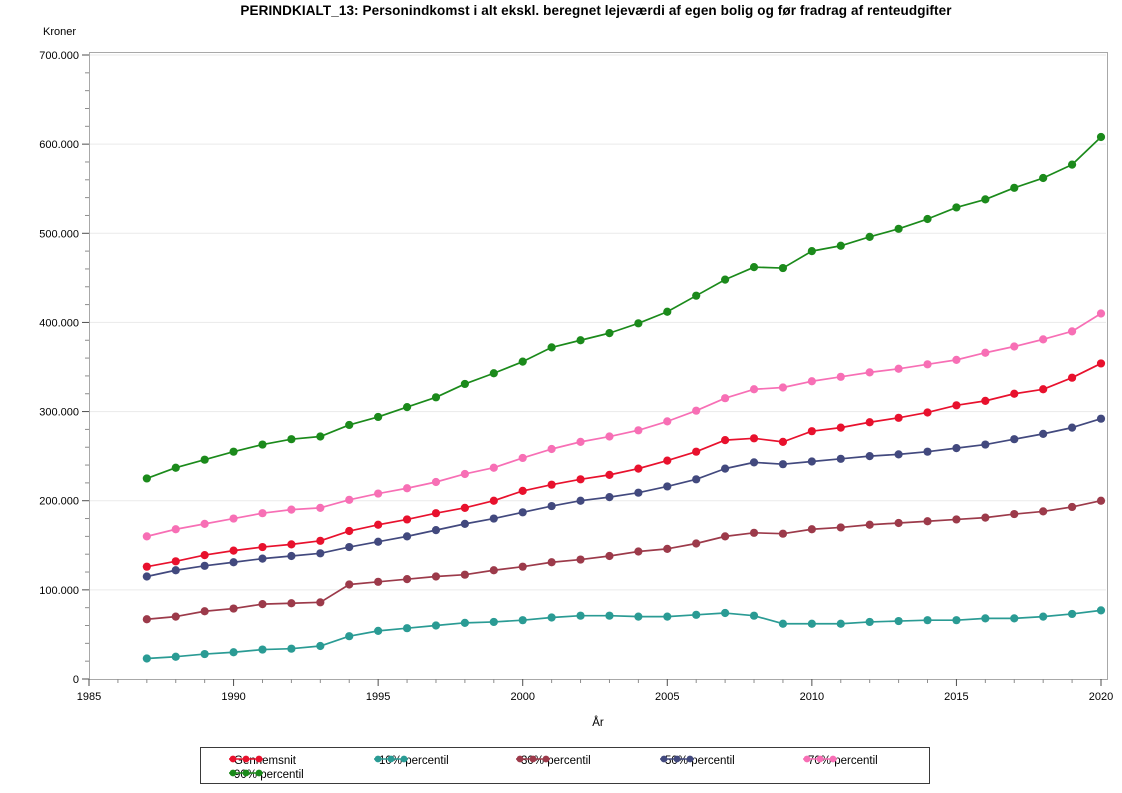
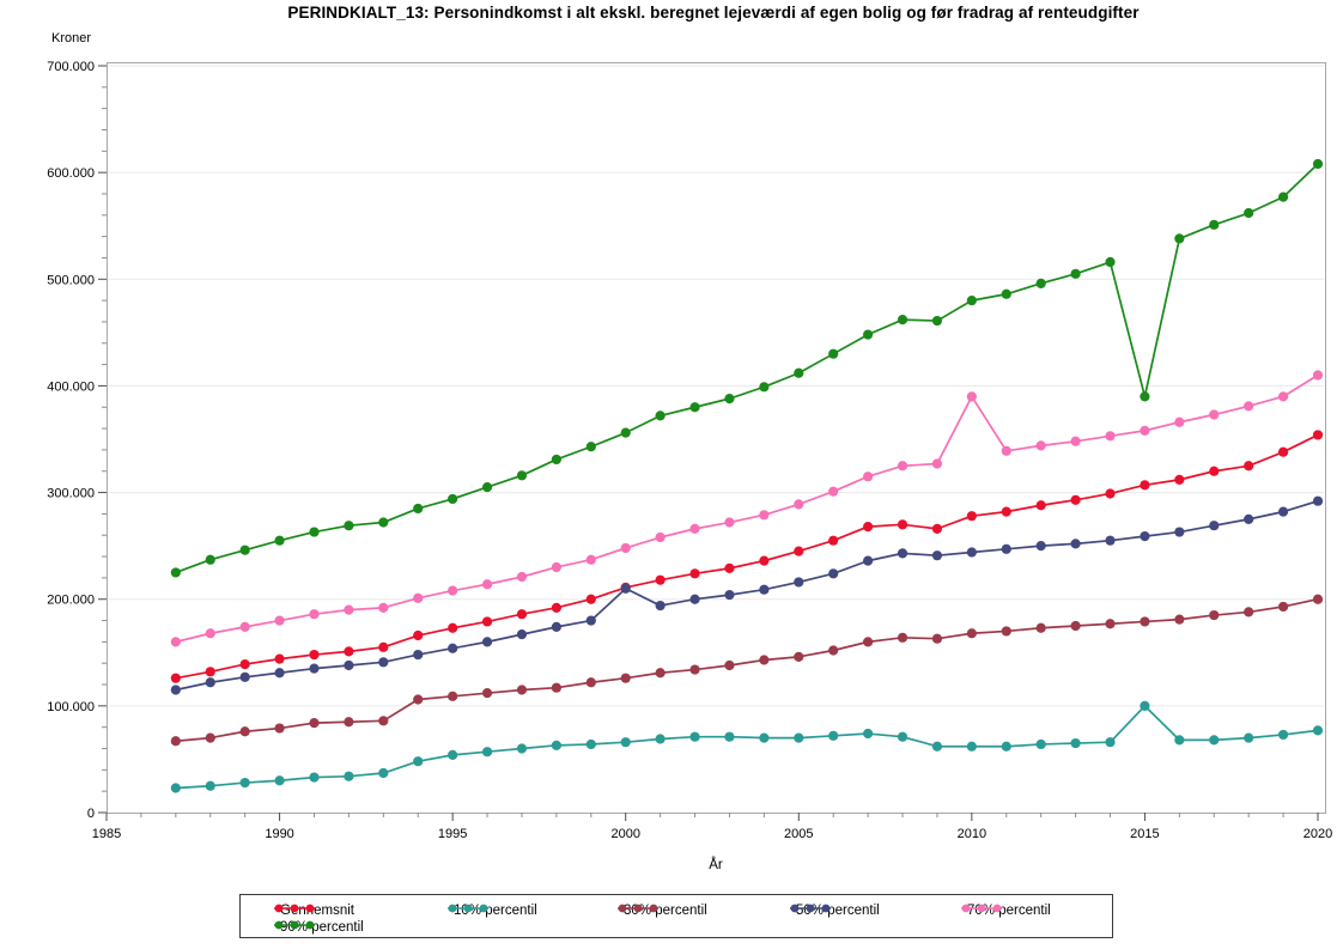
50% percentil/2000: 190000 -> 210000
70% percentil/2010: 330000 -> 390000
10% percentil/2015: 70000 -> 100000
90% percentil/2015: 530000 -> 390000
